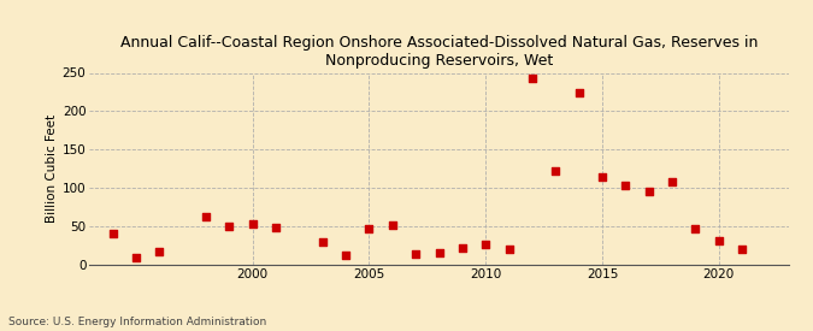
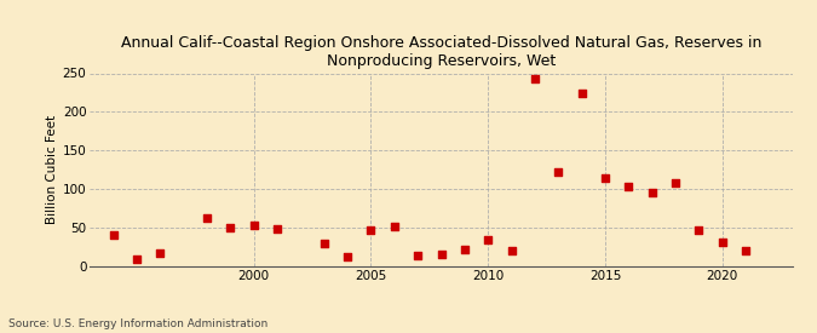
2010: 26 -> 35
